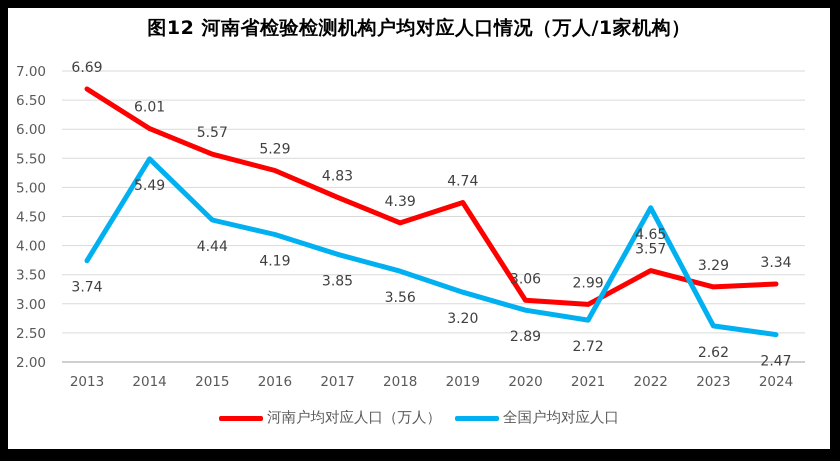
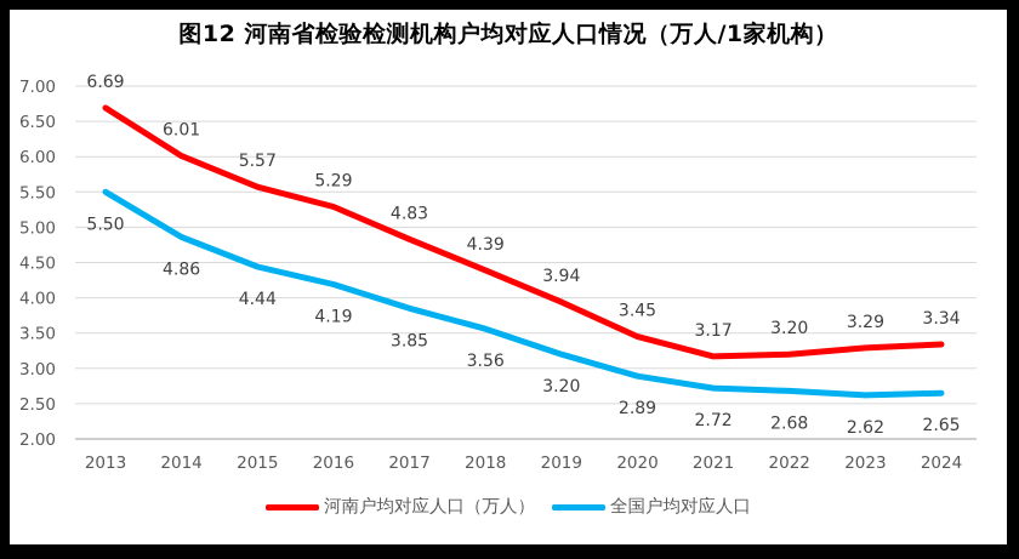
全国户均对应人口/2013: 3.74 -> 5.50
全国户均对应人口/2014: 5.49 -> 4.86
河南户均对应人口（万人）/2019: 4.74 -> 3.94
河南户均对应人口（万人）/2020: 3.06 -> 3.45
河南户均对应人口（万人）/2021: 2.99 -> 3.17
河南户均对应人口（万人）/2022: 3.57 -> 3.20
全国户均对应人口/2022: 4.65 -> 2.68
全国户均对应人口/2024: 2.47 -> 2.65
